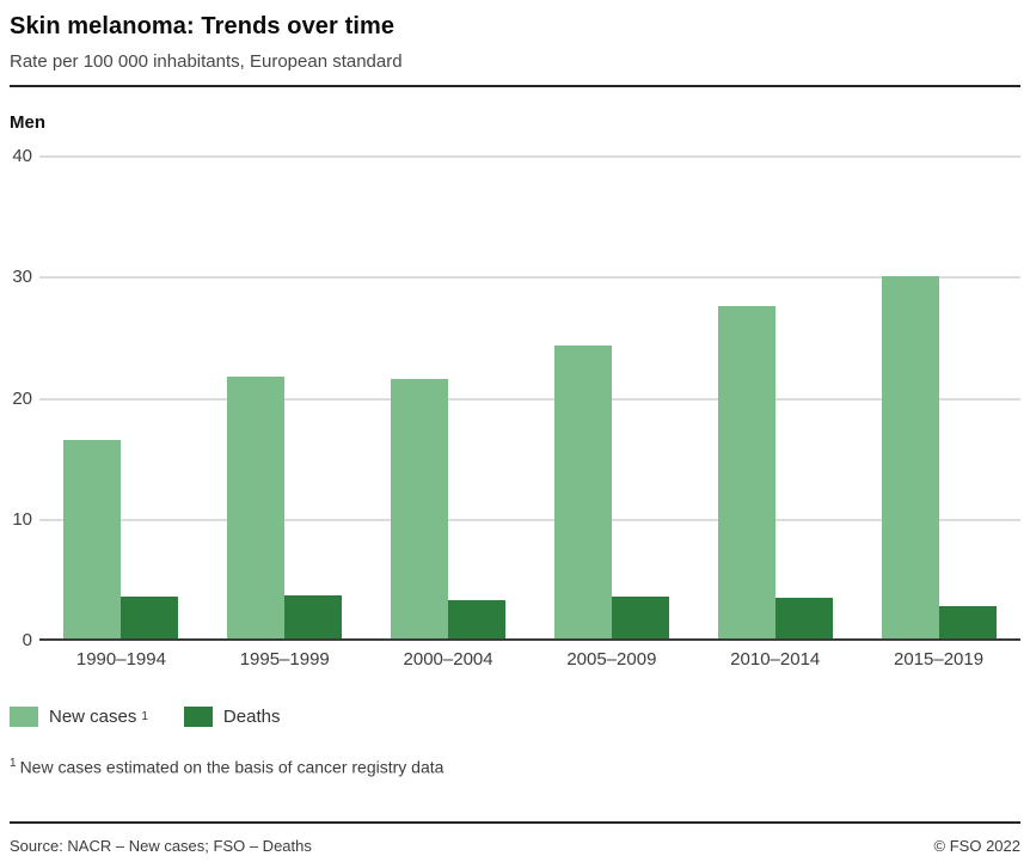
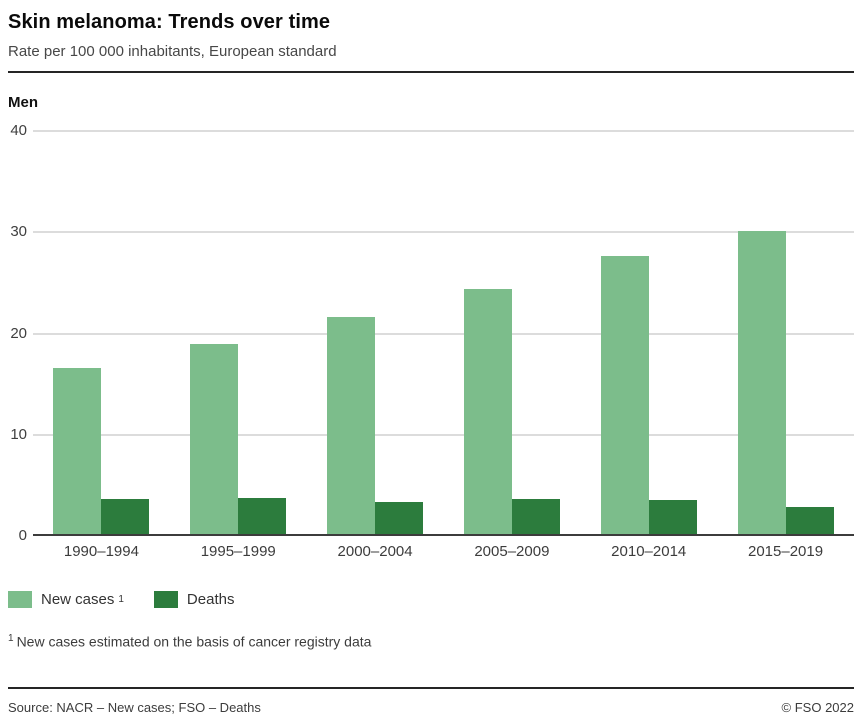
New cases/1995–1999: 21.8 -> 19.0
